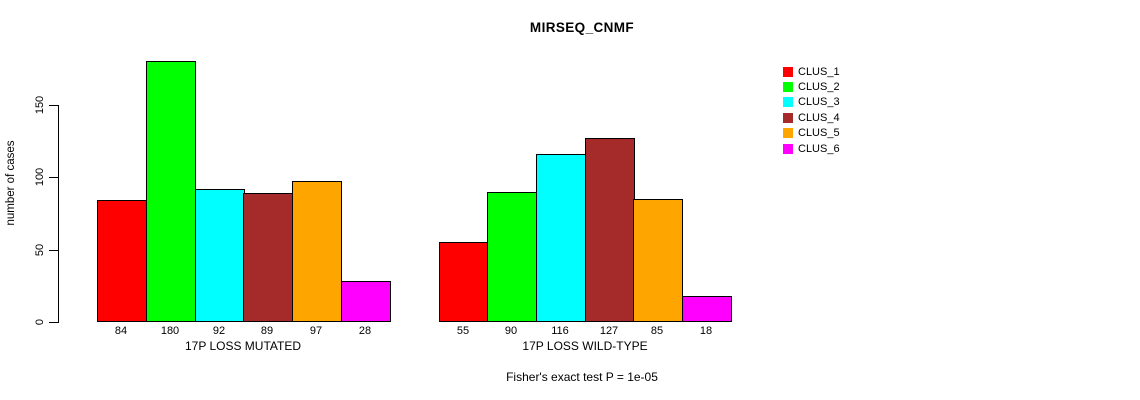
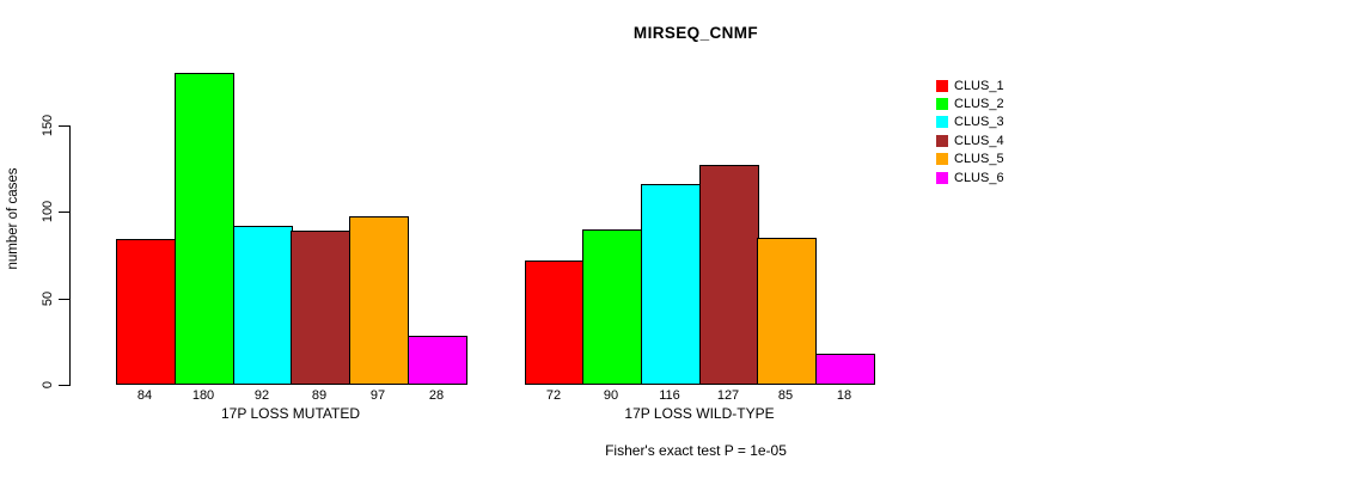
CLUS_1/17P LOSS WILD-TYPE: 55 -> 72
